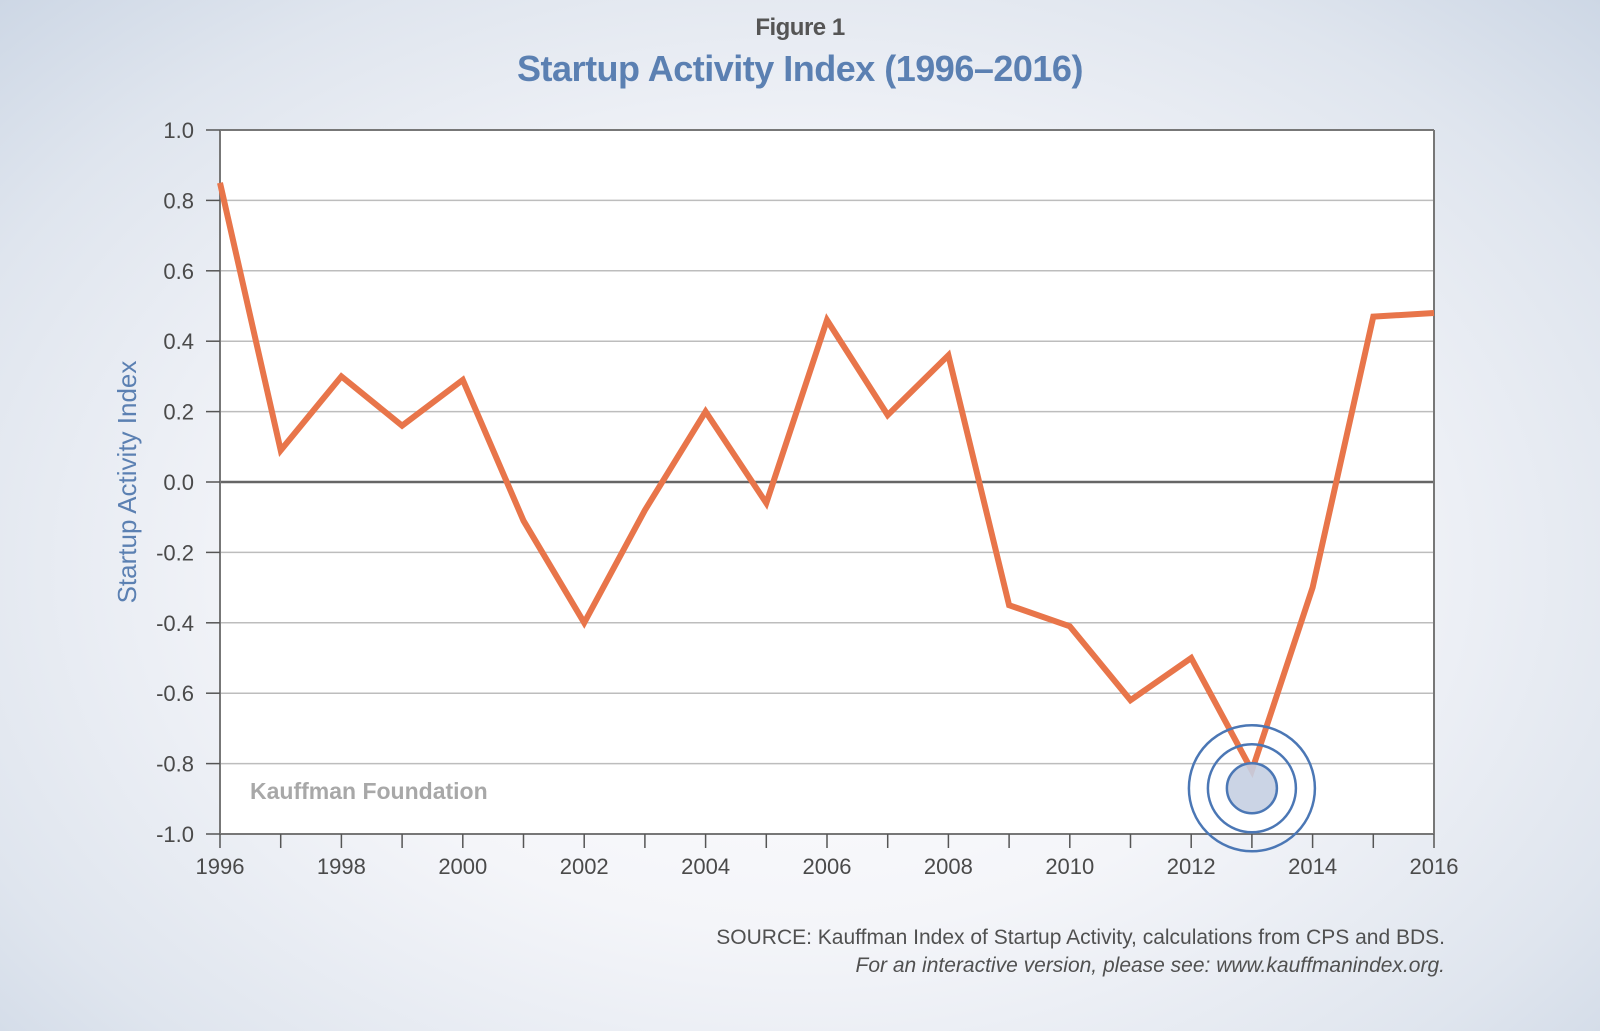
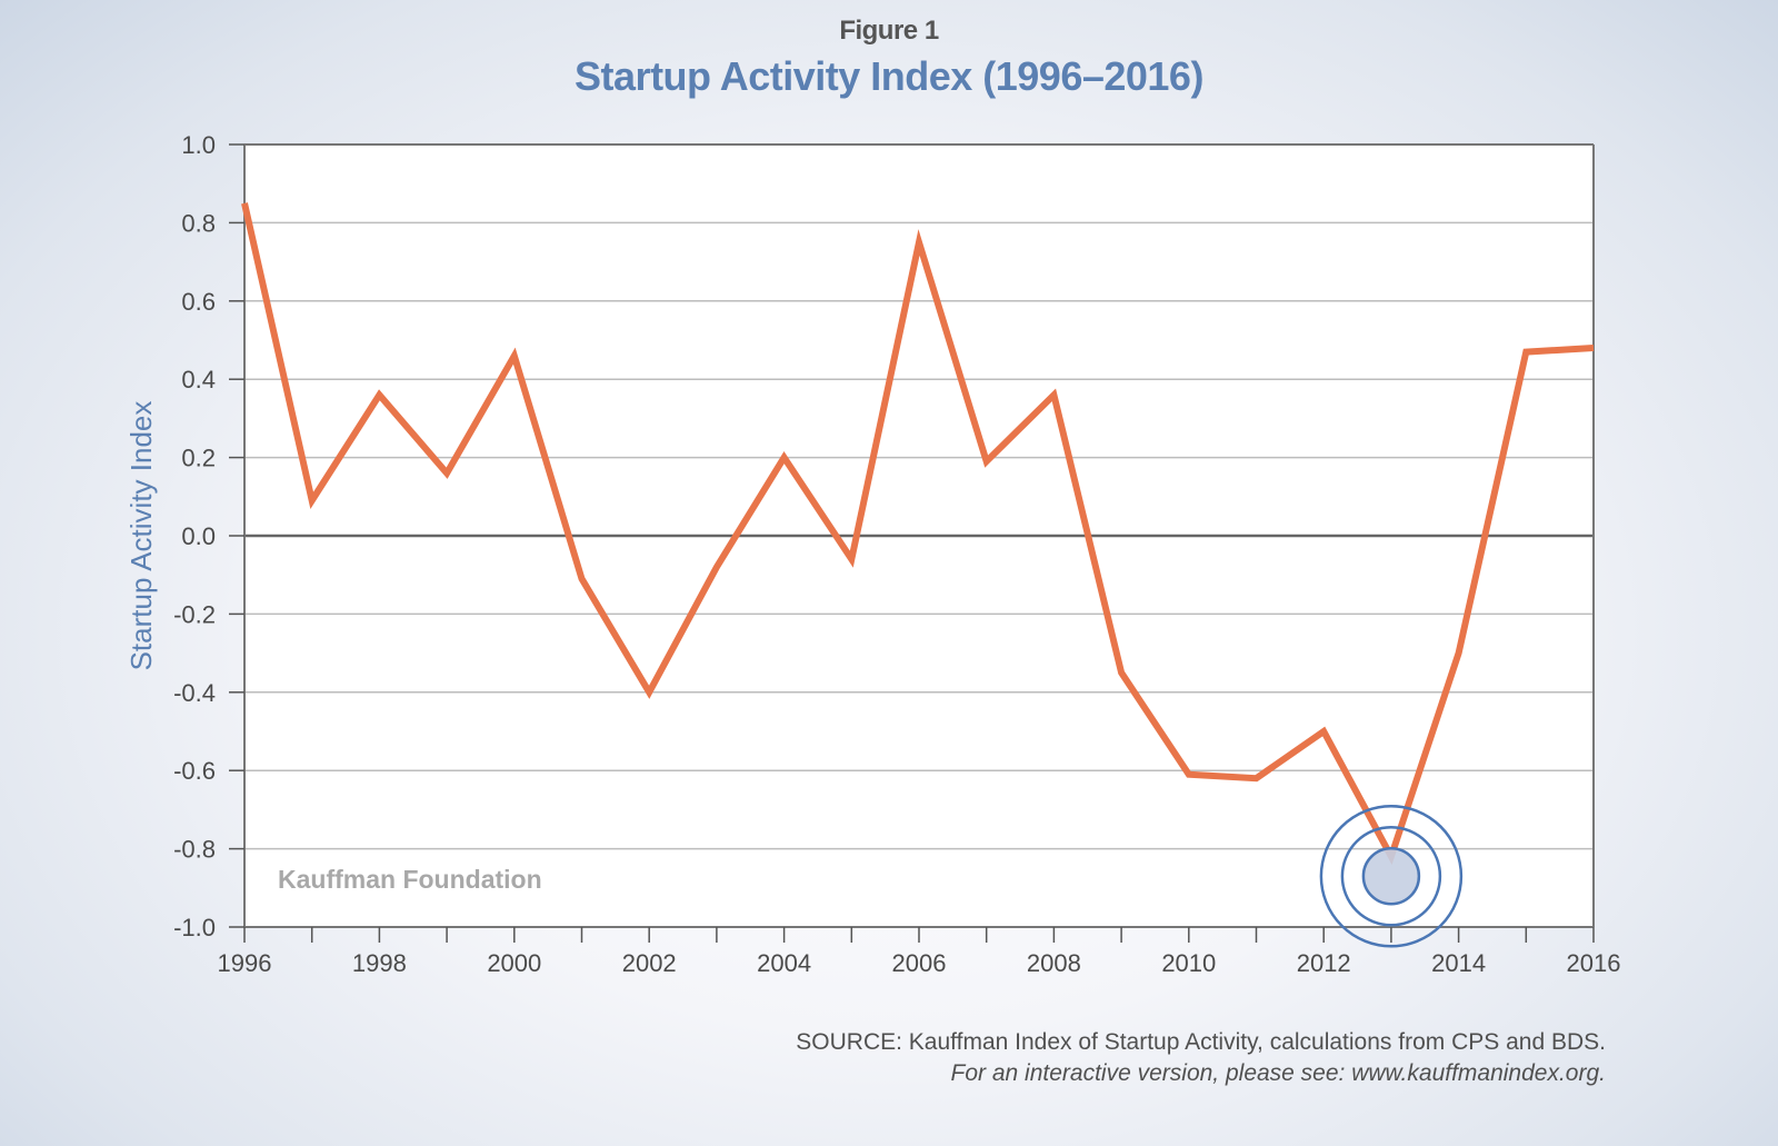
1998: 0.30 -> 0.36
2000: 0.29 -> 0.46
2006: 0.46 -> 0.75
2010: -0.41 -> -0.61
